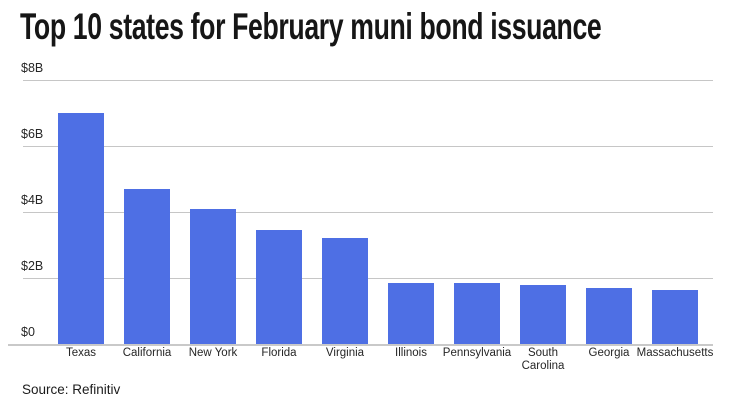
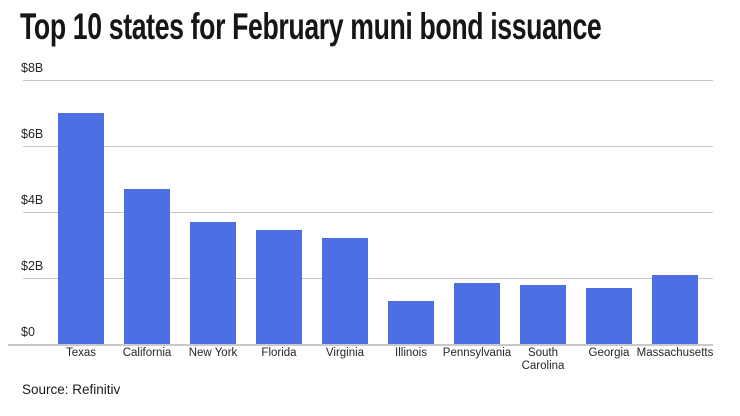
New York: $4.1B -> $3.7B
Illinois: $1.9B -> $1.3B
Massachusetts: $1.6B -> $2.1B
